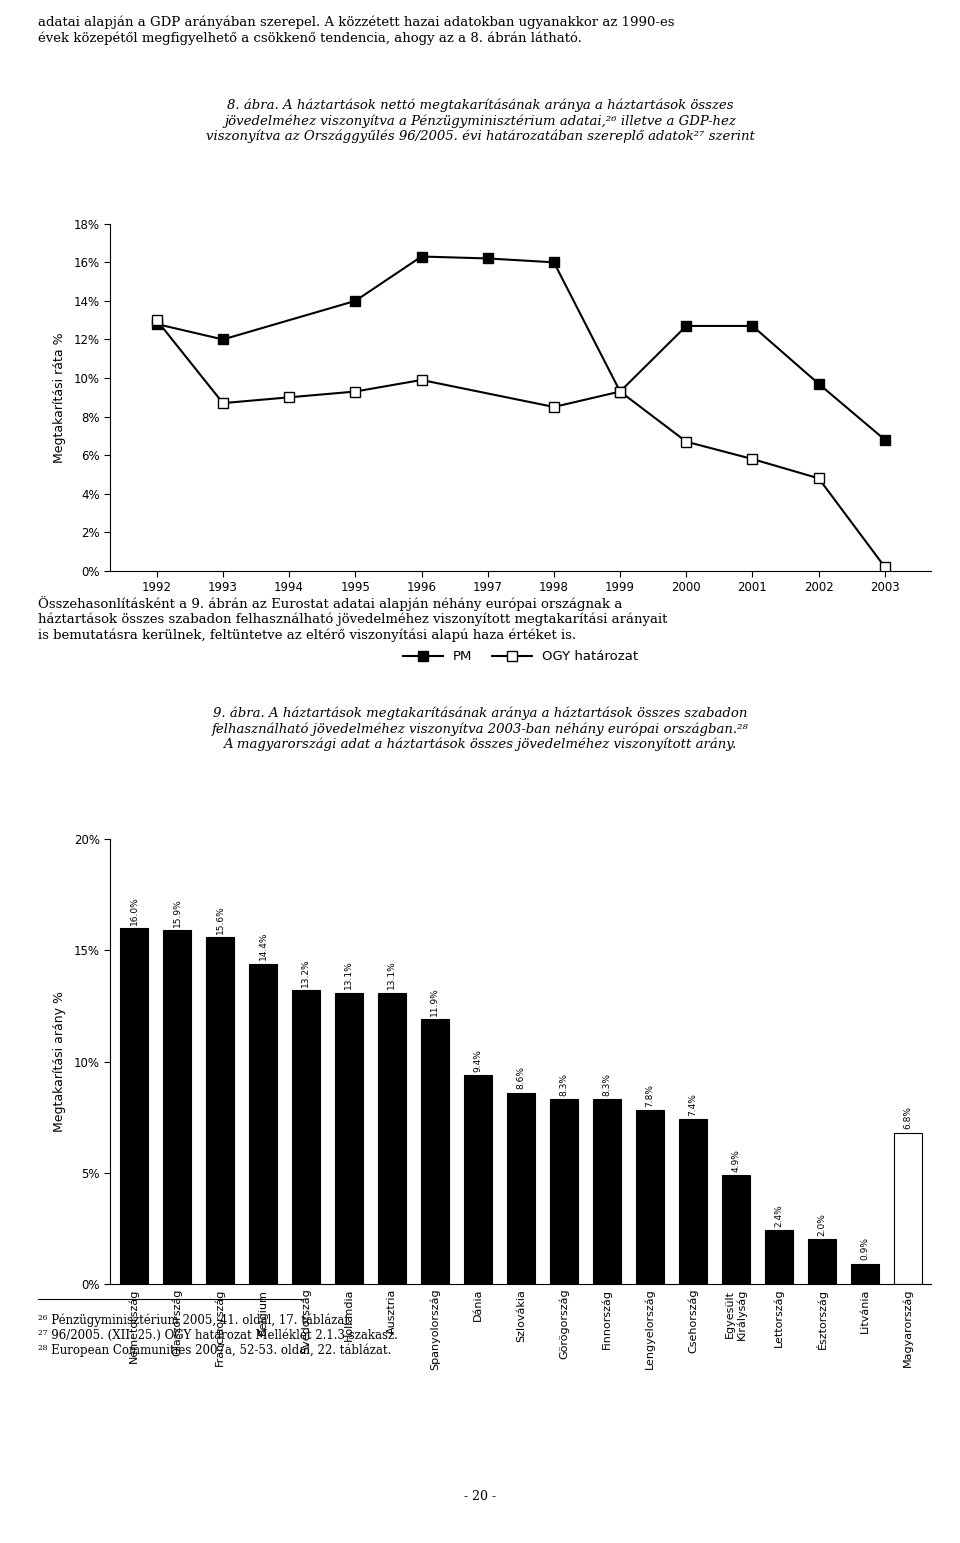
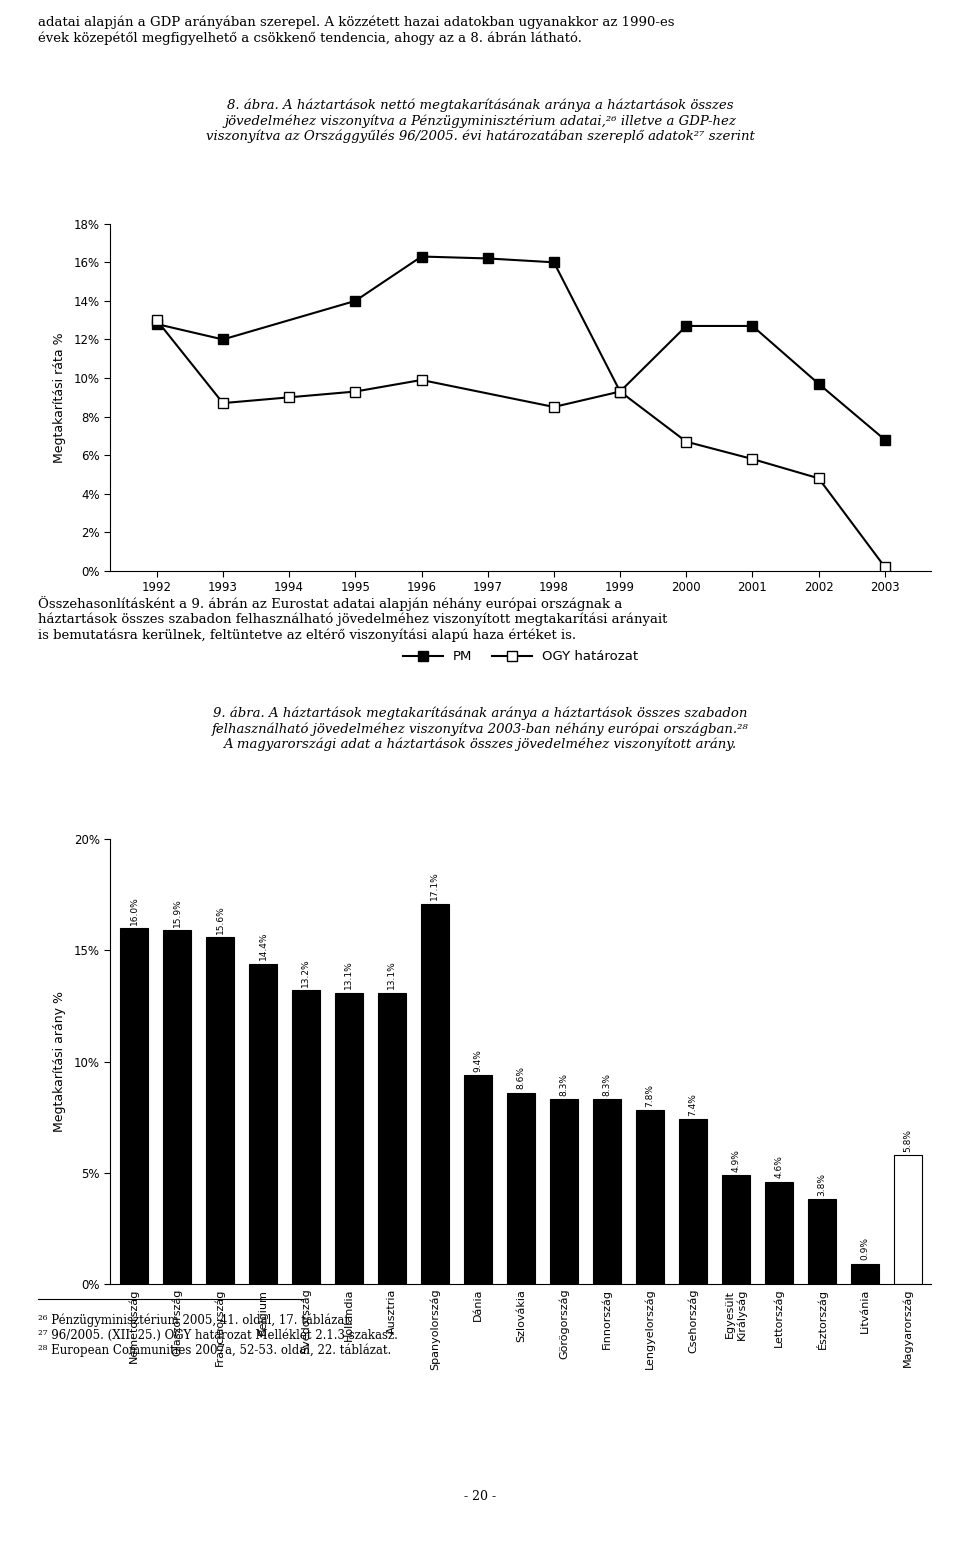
Spanyolország: 11.9% -> 17.1%
Lettország: 2.4% -> 4.6%
Észtország: 2.0% -> 3.8%
Magyarország: 6.8% -> 5.8%
